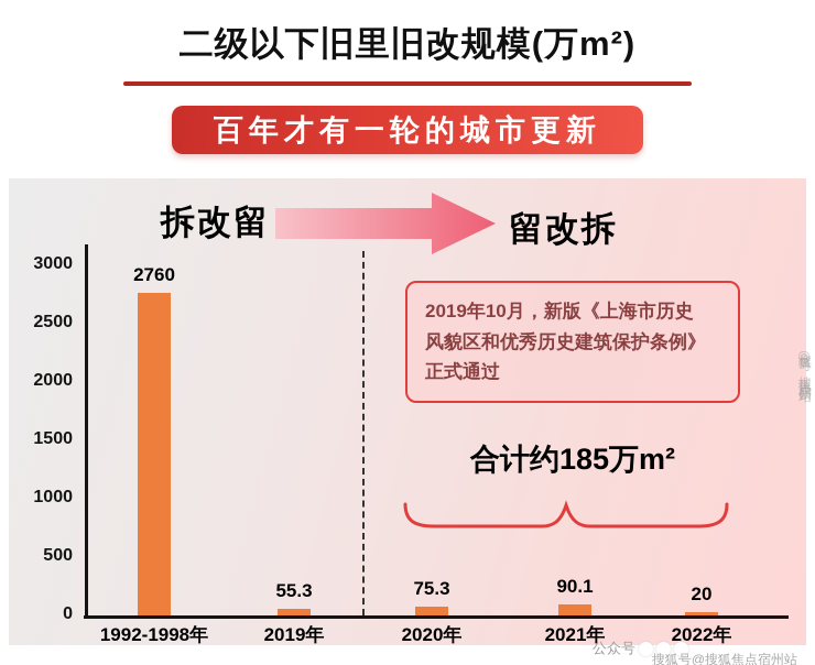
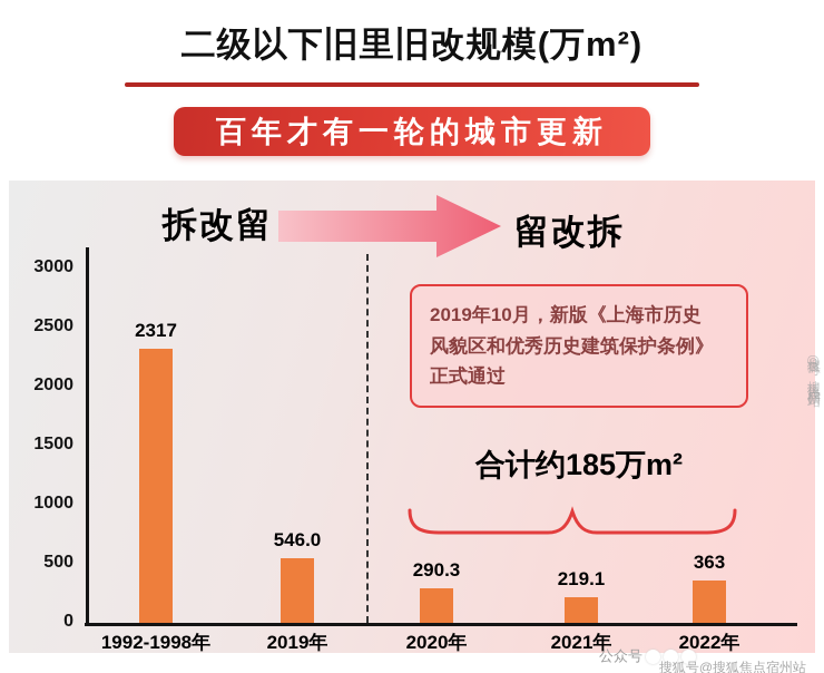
1992-1998年: 2760 -> 2317
2019年: 55.3 -> 546.0
2020年: 75.3 -> 290.3
2021年: 90.1 -> 219.1
2022年: 20 -> 363
